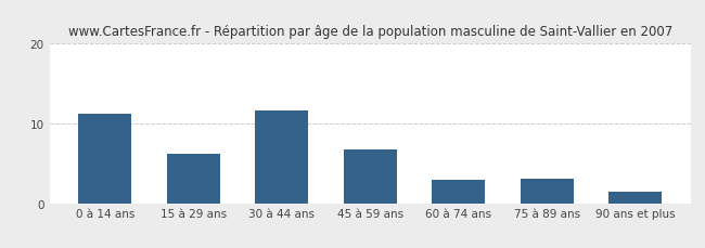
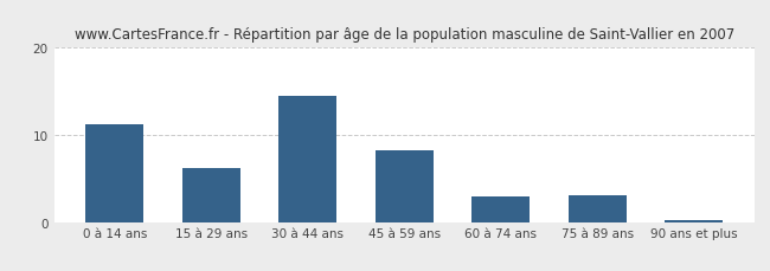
30 à 44 ans: 11.6 -> 14.5
45 à 59 ans: 6.8 -> 8.3
90 ans et plus: 1.4 -> 0.1
